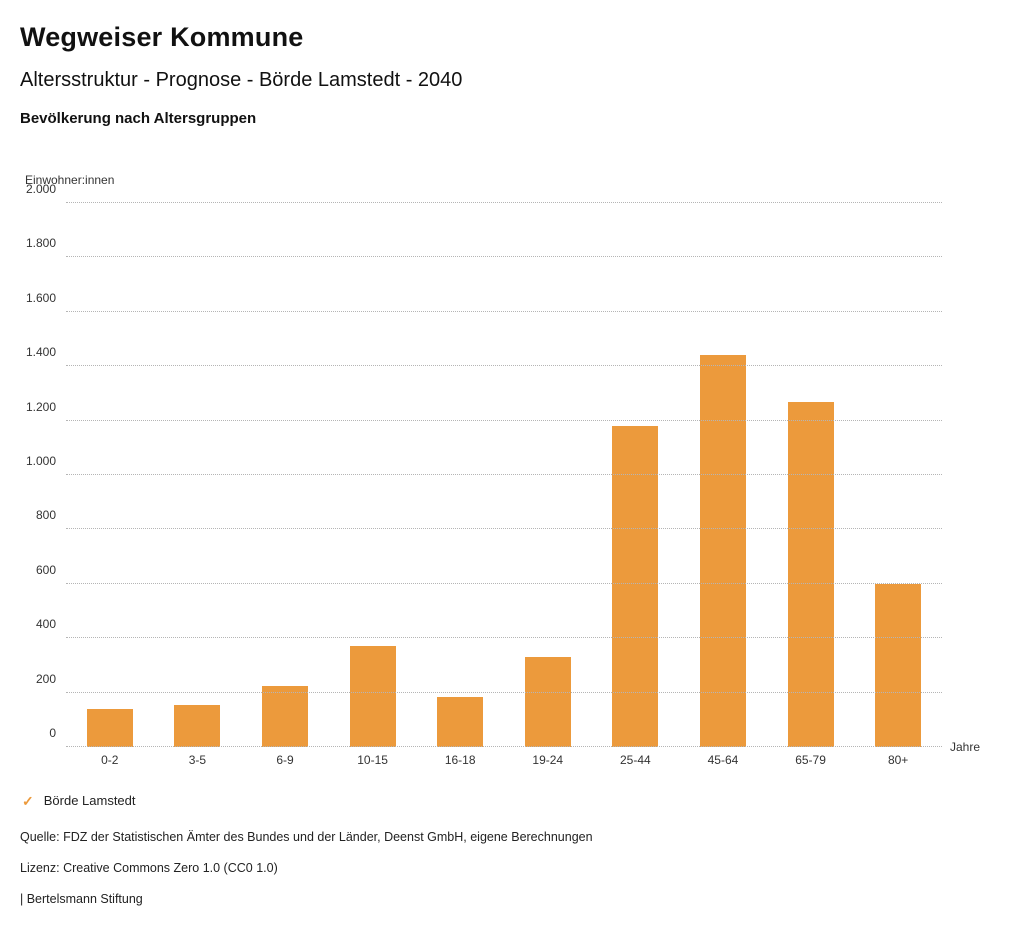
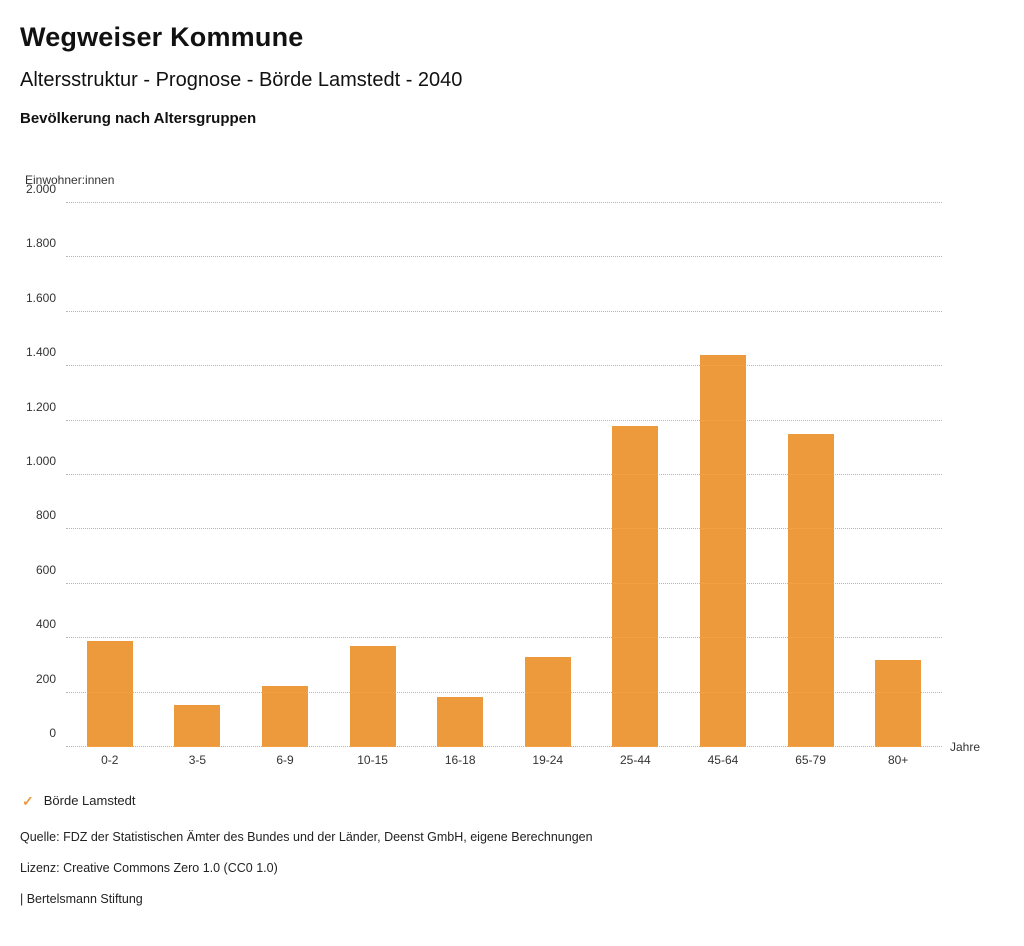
0-2: 140 -> 390
65-79: 1270 -> 1150
80+: 600 -> 320
